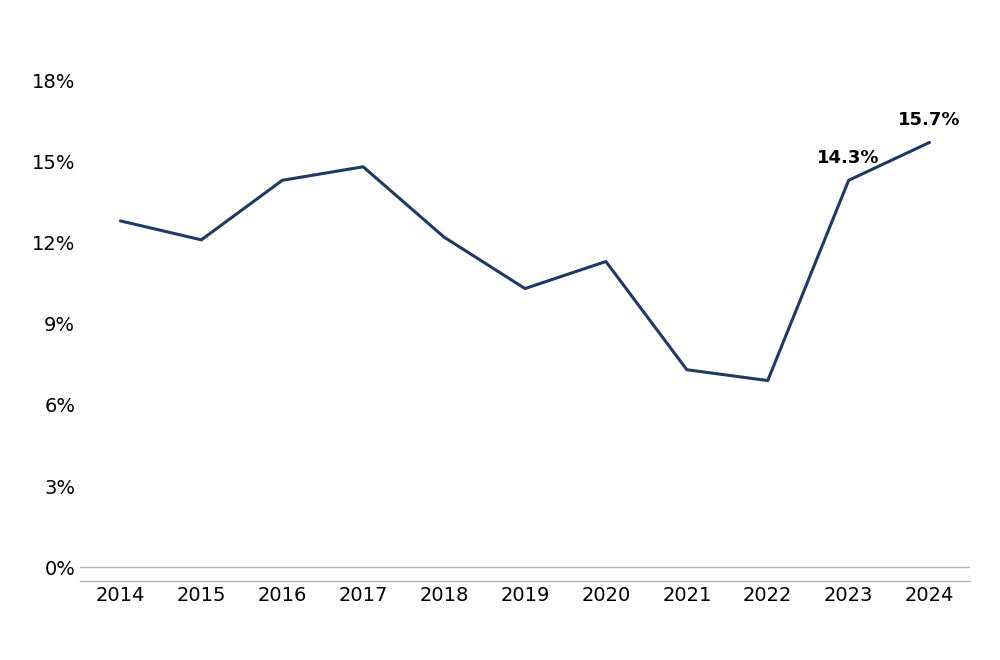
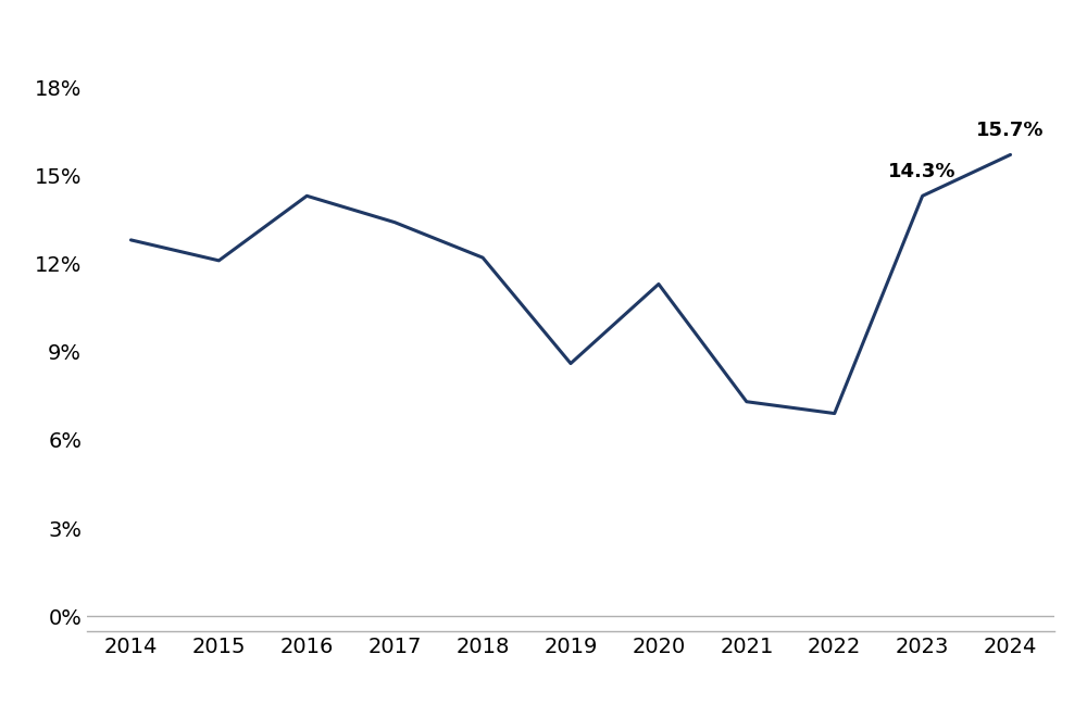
2017: 14.8% -> 13.4%
2019: 10.3% -> 8.6%
